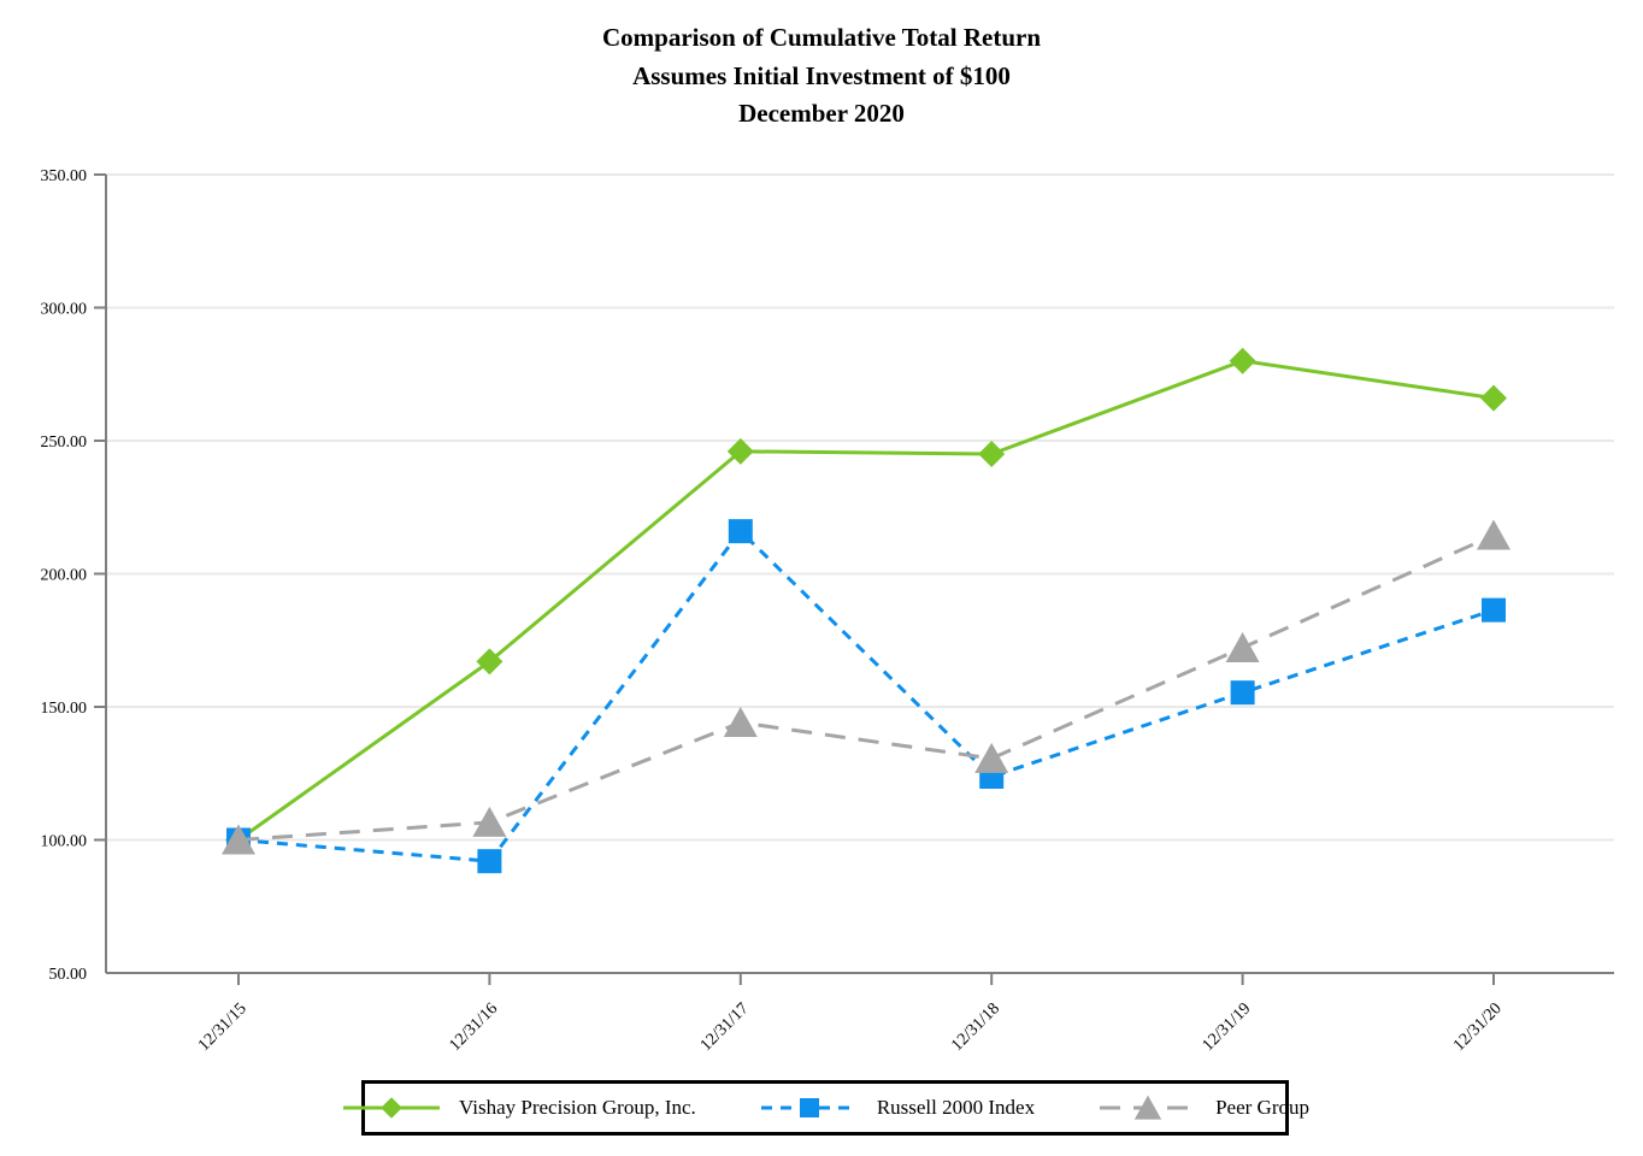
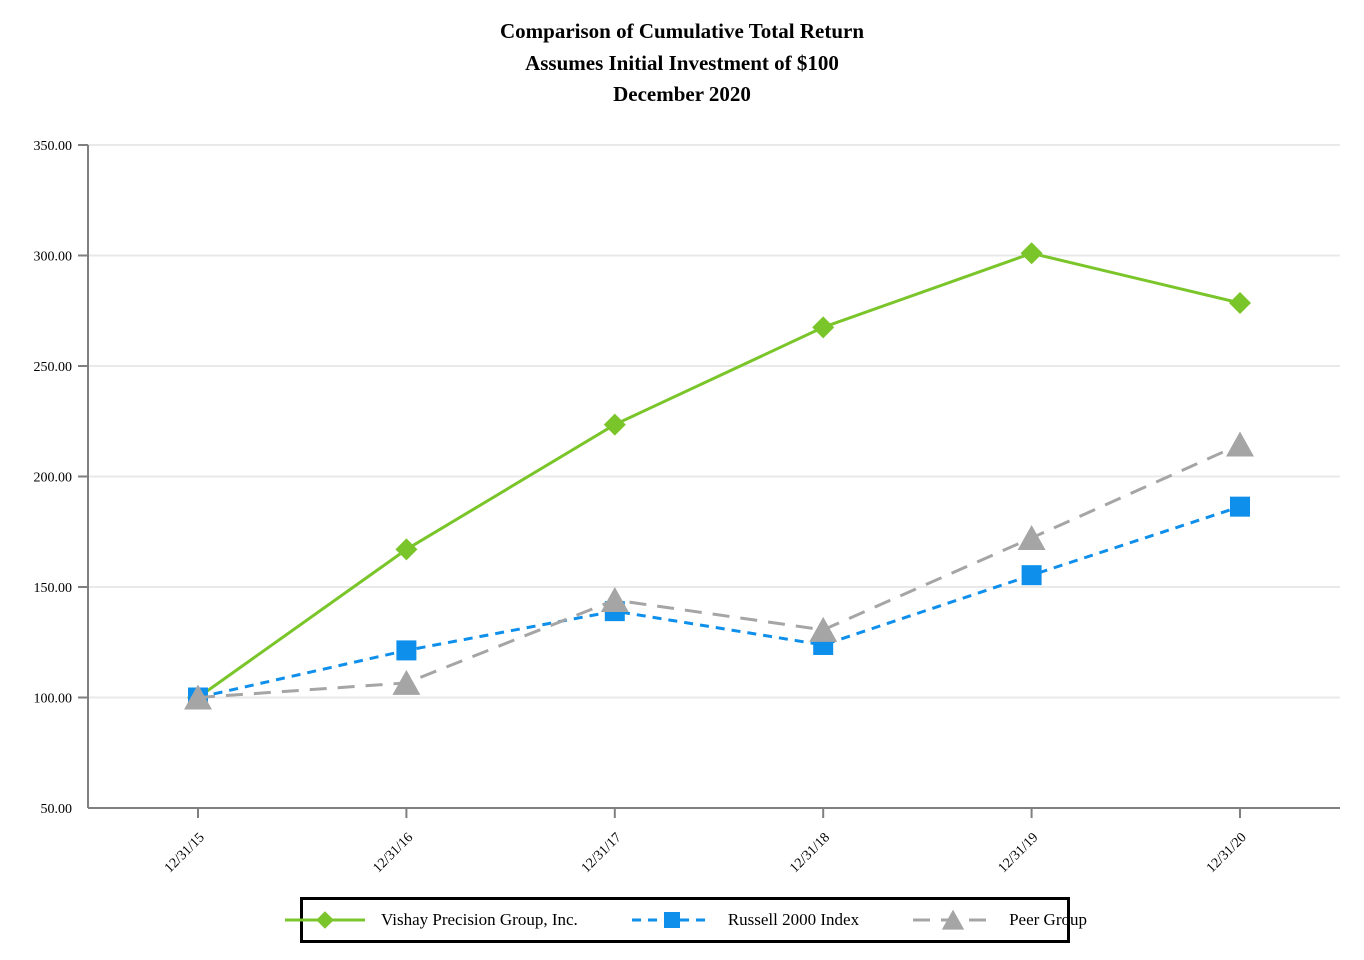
Russell 2000 Index/12/31/16: 92 -> 121
Vishay Precision Group, Inc./12/31/17: 246 -> 224
Russell 2000 Index/12/31/17: 216 -> 139
Vishay Precision Group, Inc./12/31/18: 245 -> 268
Vishay Precision Group, Inc./12/31/19: 280 -> 301
Vishay Precision Group, Inc./12/31/20: 266 -> 278
